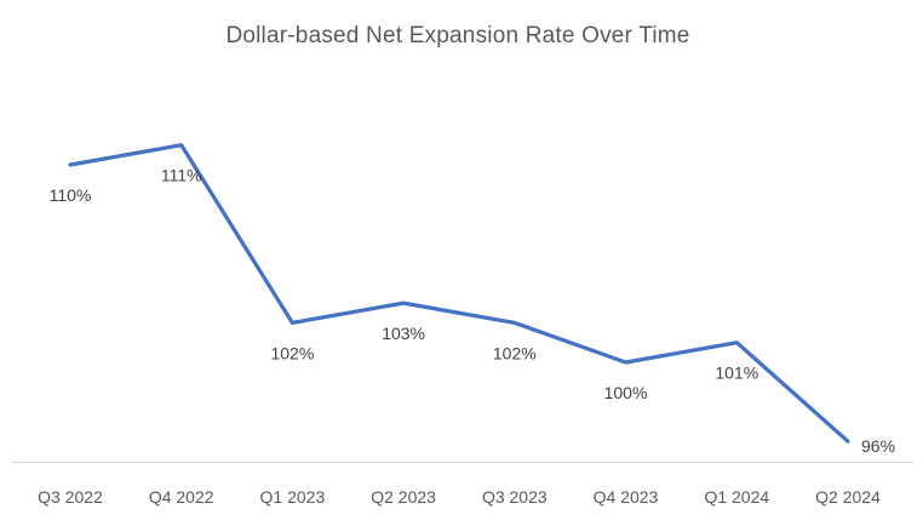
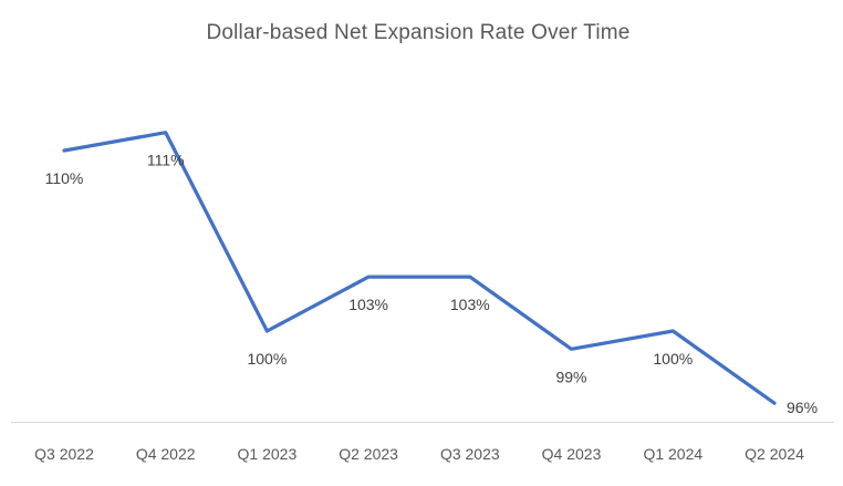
Q1 2023: 102% -> 100%
Q3 2023: 102% -> 103%
Q4 2023: 100% -> 99%
Q1 2024: 101% -> 100%
